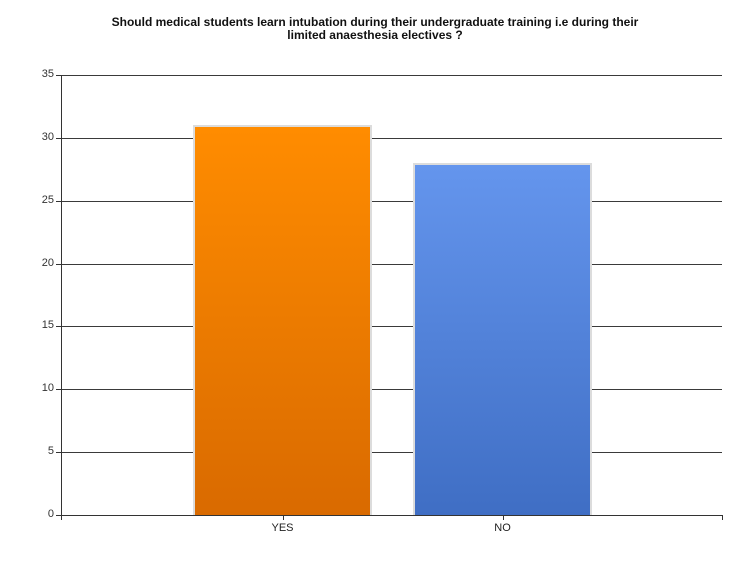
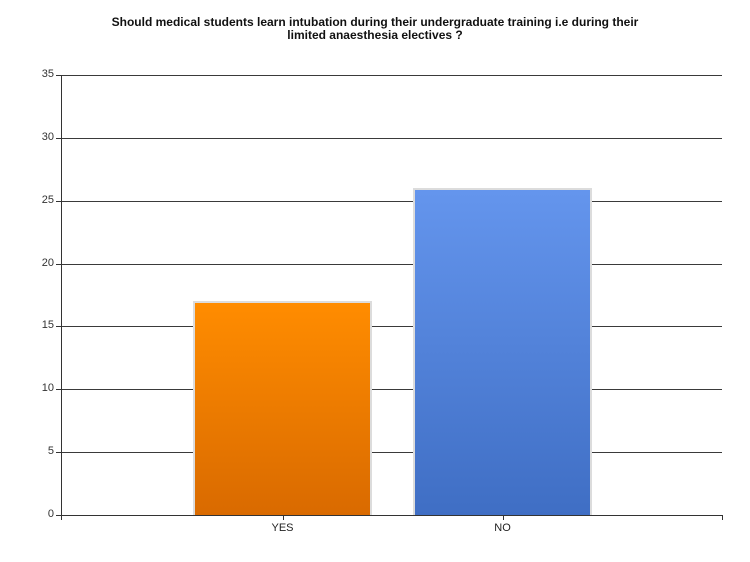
YES: 31 -> 17
NO: 28 -> 26
